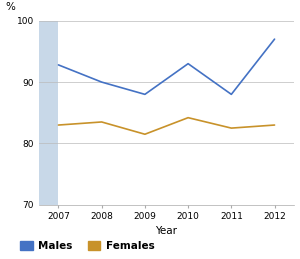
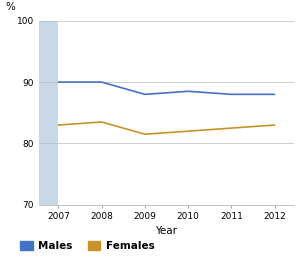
Males/2007: 92.8 -> 90.0
Males/2010: 93.0 -> 88.5
Females/2010: 84.2 -> 82.0
Males/2012: 97.0 -> 88.0
